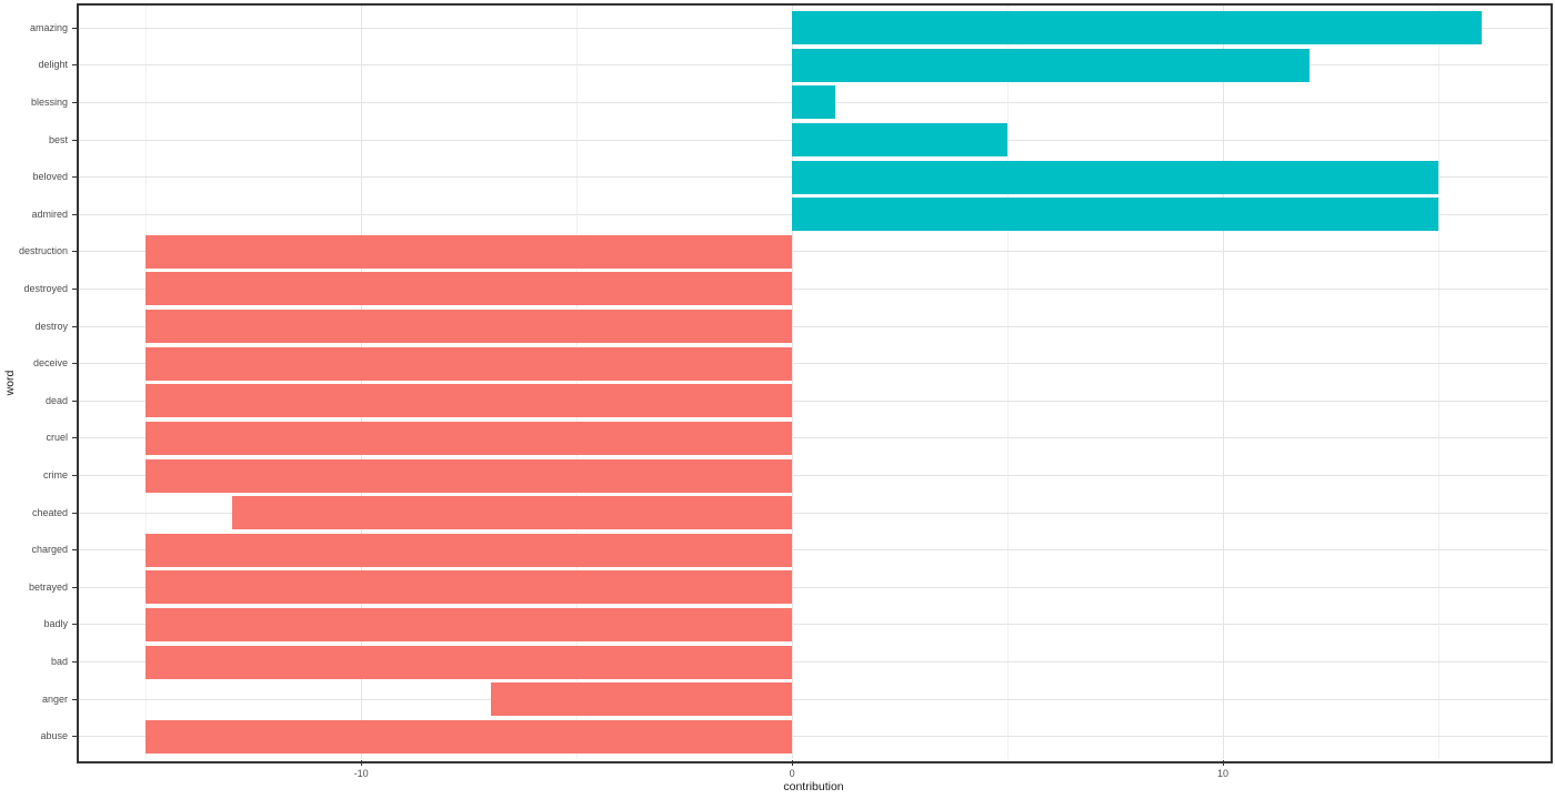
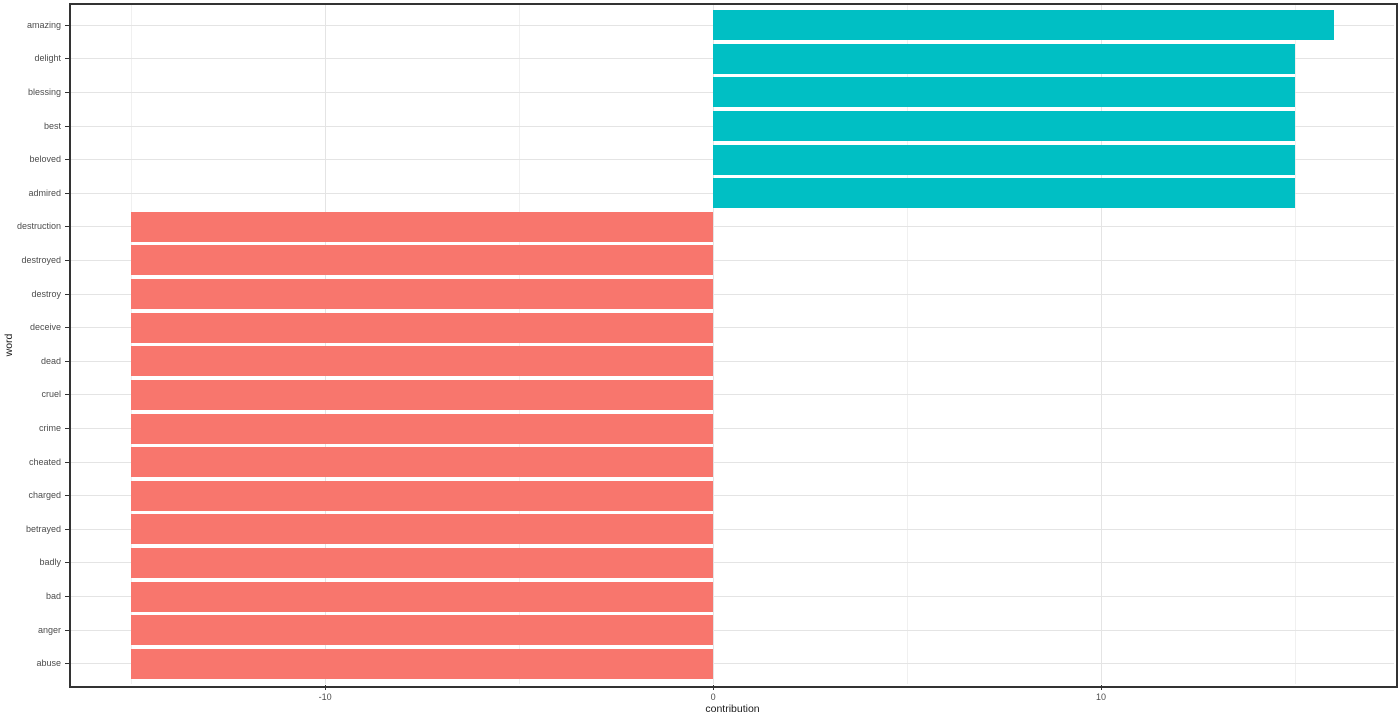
delight: 12 -> 15
blessing: 1 -> 15
best: 5 -> 15
cheated: -13 -> -15
anger: -7 -> -15
